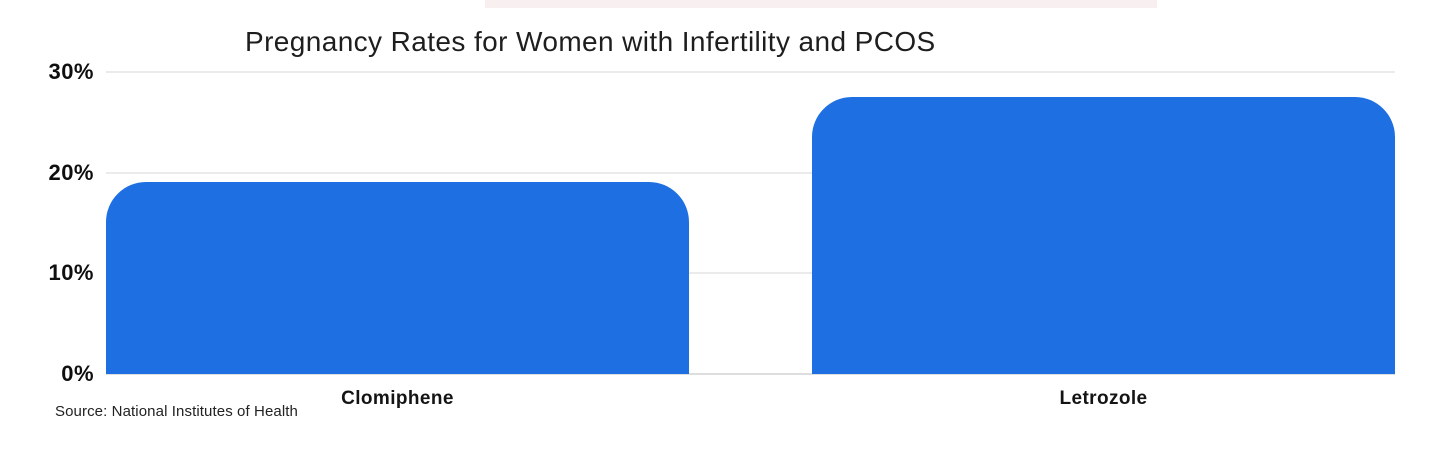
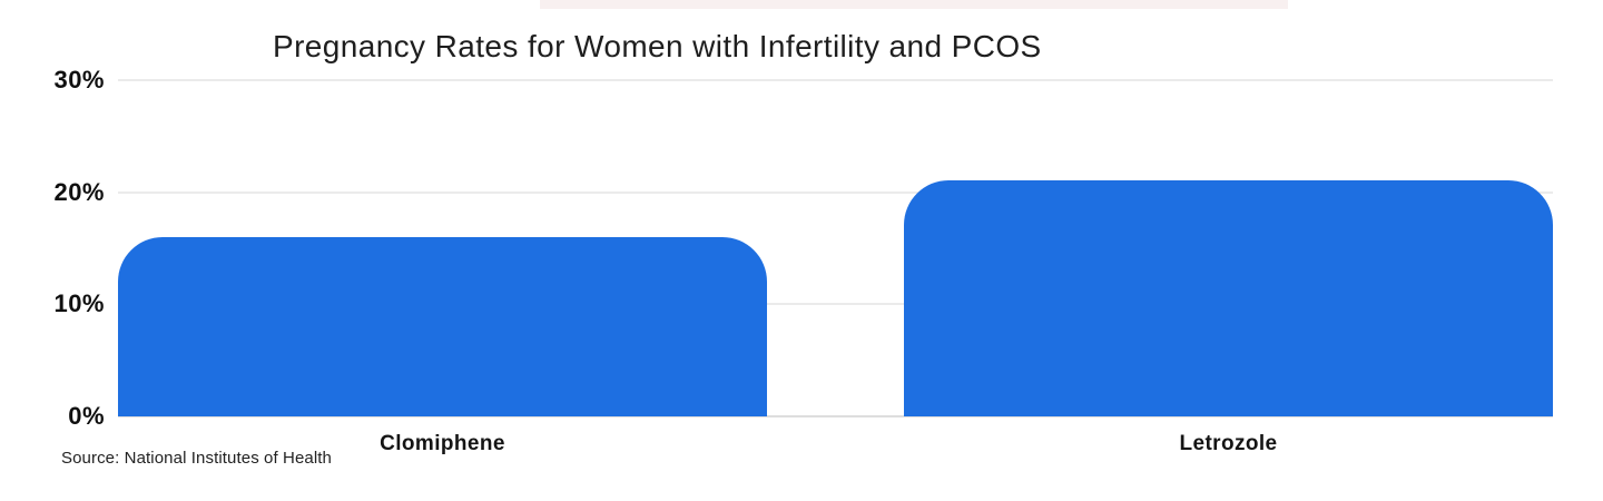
Clomiphene: 19.1% -> 16.0%
Letrozole: 27.5% -> 21.1%
